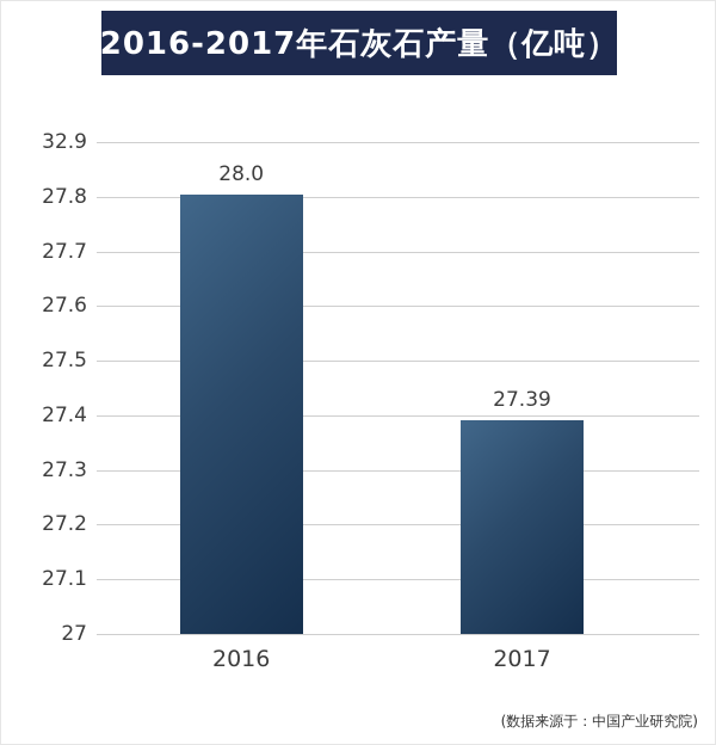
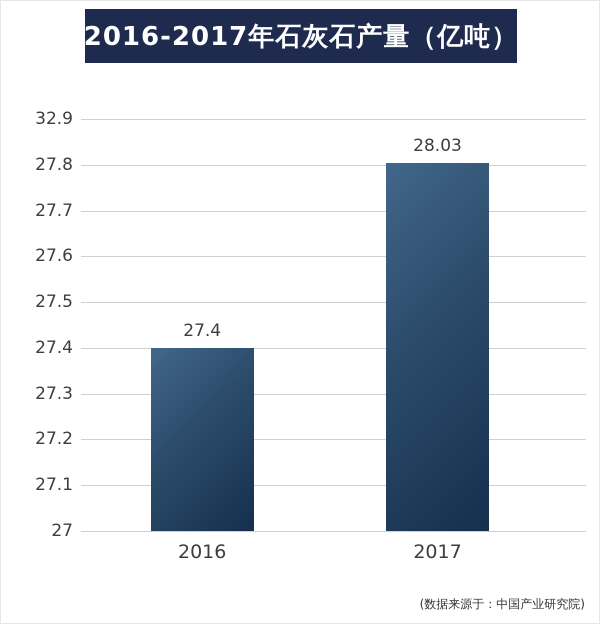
2016: 28.0 -> 27.4
2017: 27.39 -> 28.03
